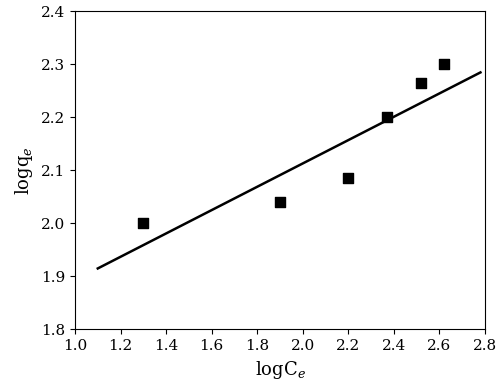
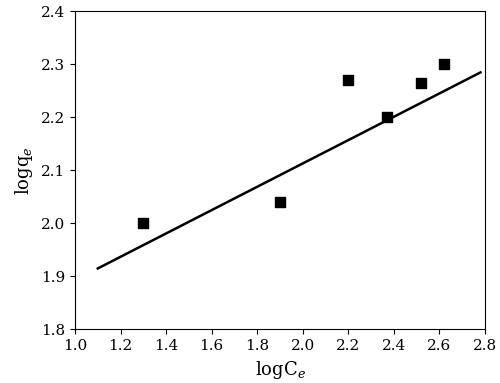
2.2: 2.085 -> 2.270
